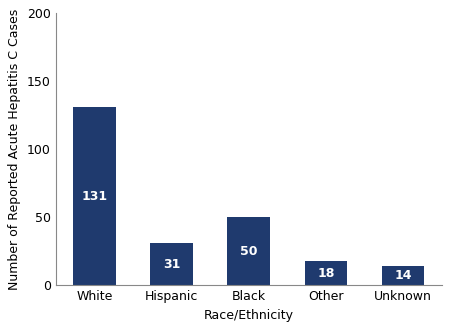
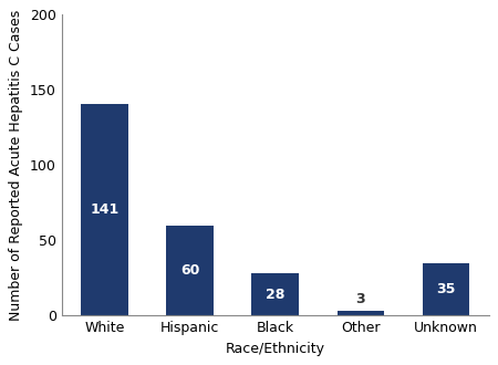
White: 131 -> 141
Hispanic: 31 -> 60
Black: 50 -> 28
Other: 18 -> 3
Unknown: 14 -> 35
